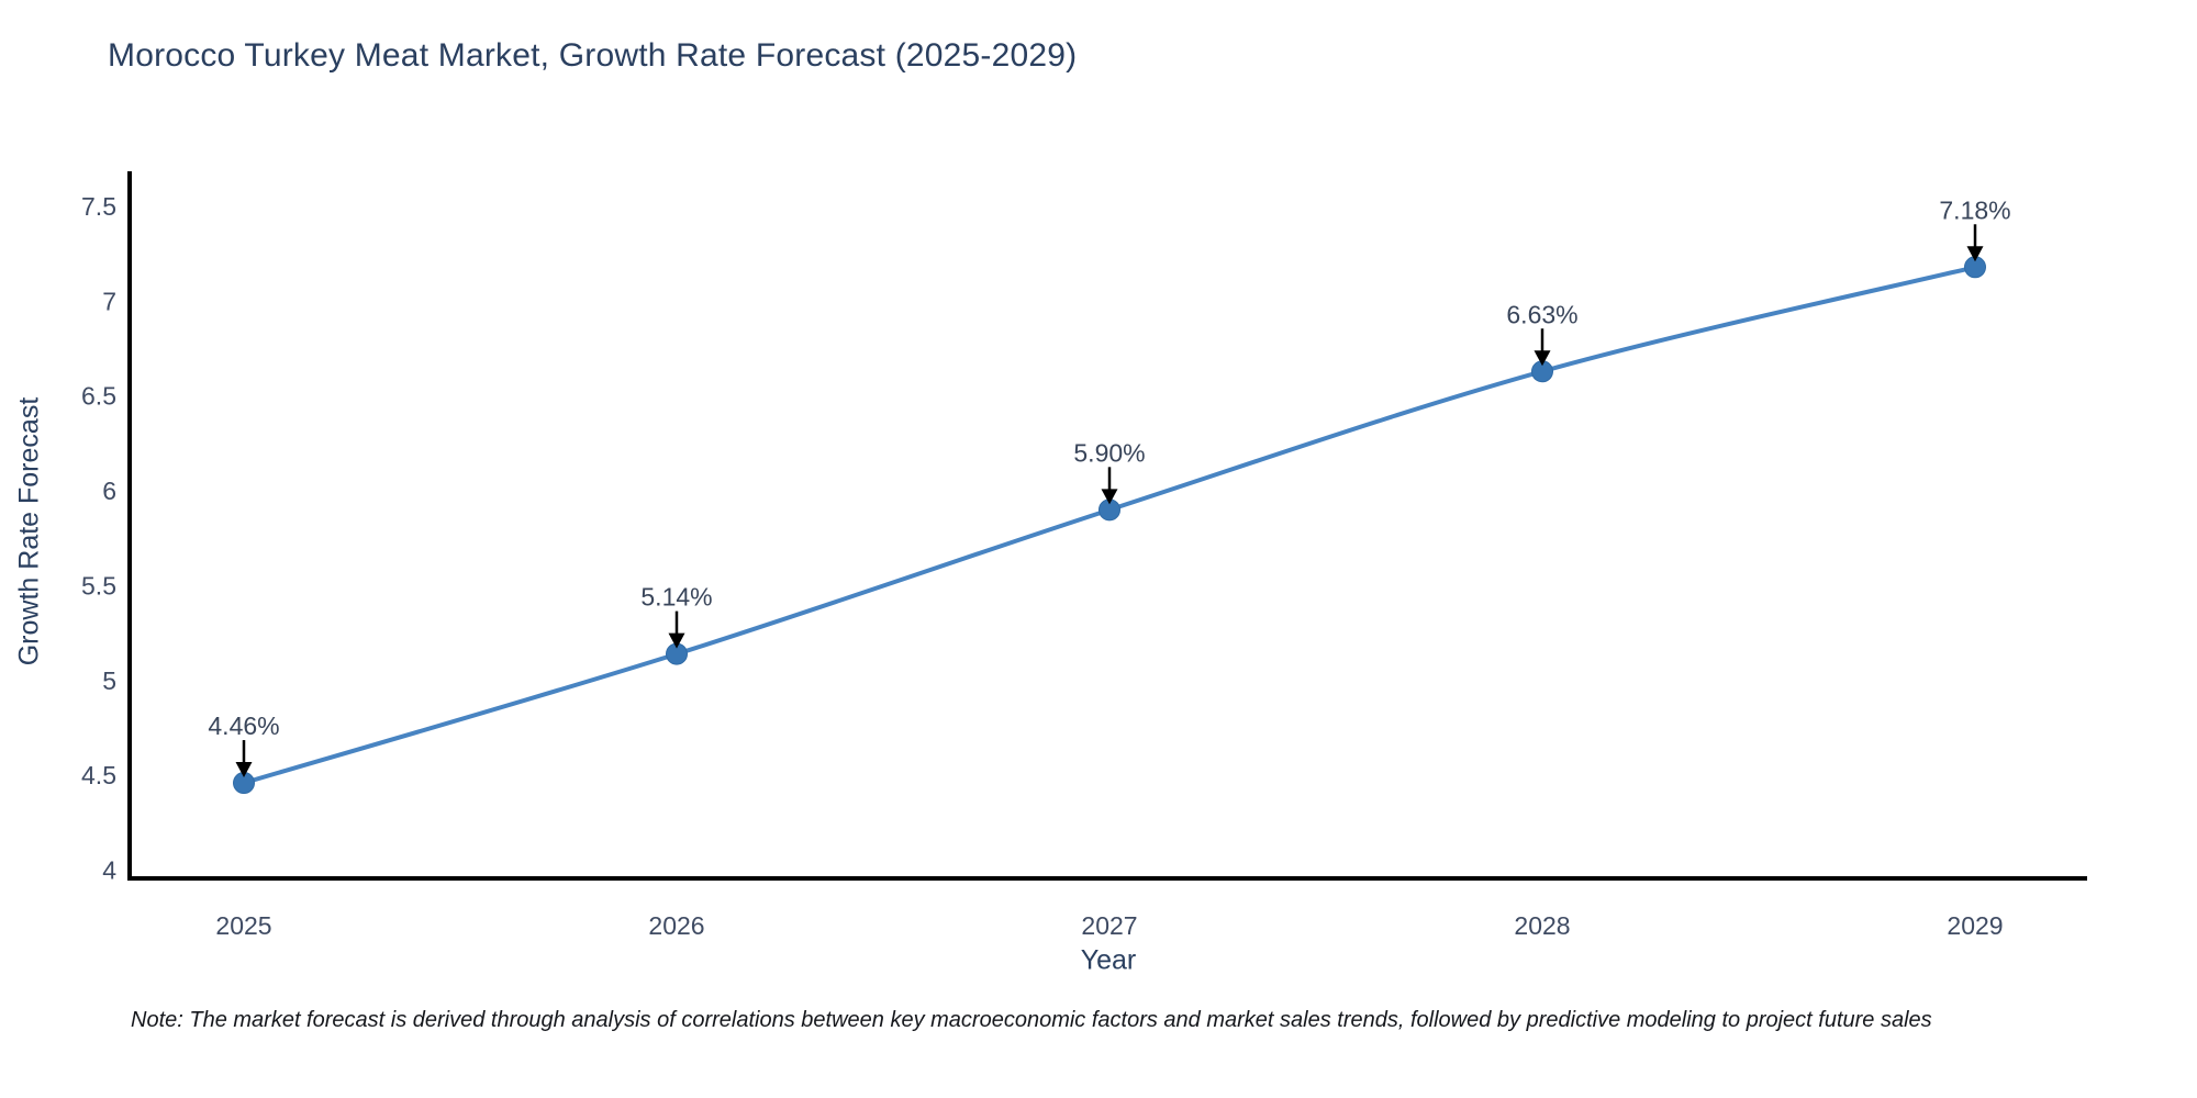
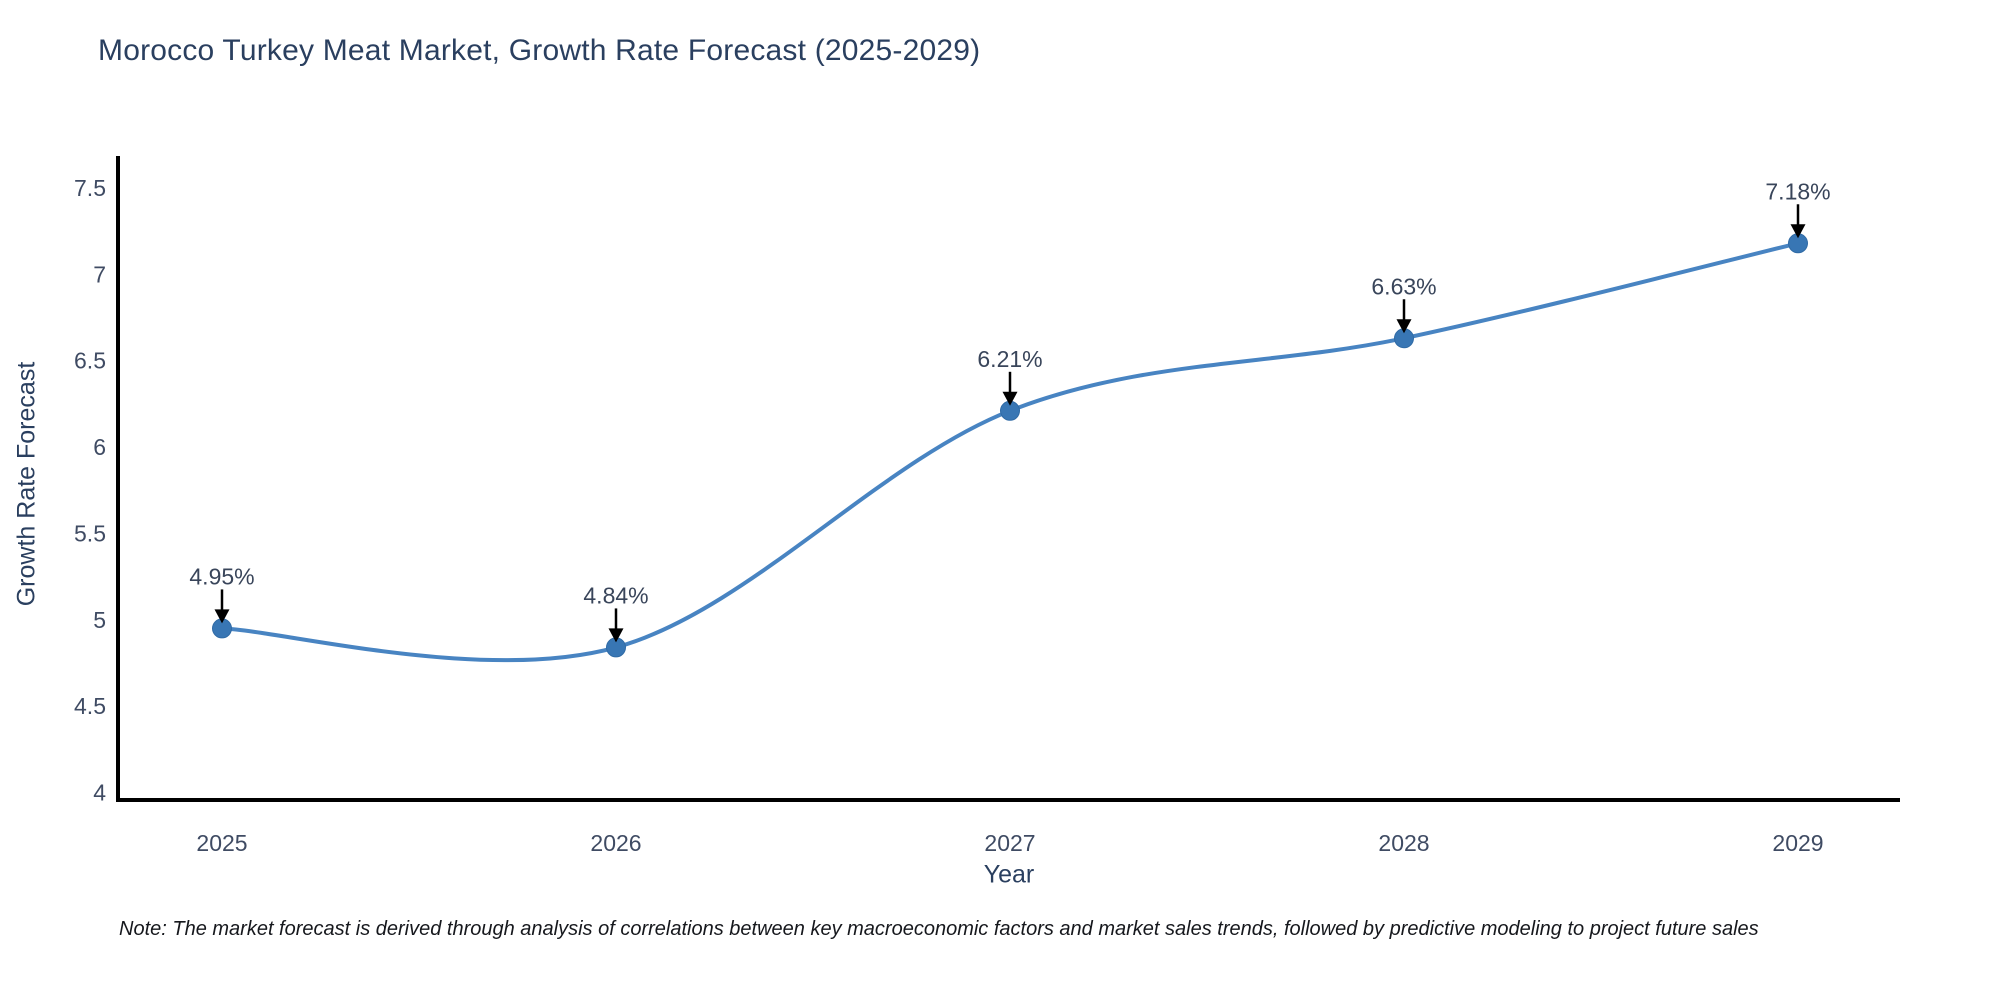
2025: 4.46% -> 4.95%
2026: 5.14% -> 4.84%
2027: 5.90% -> 6.21%
